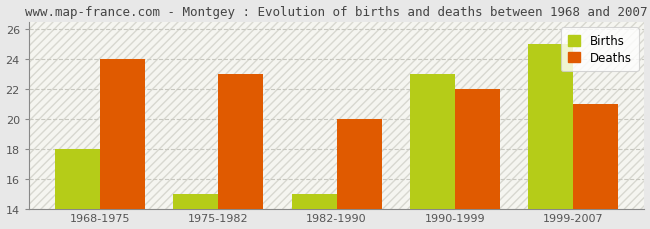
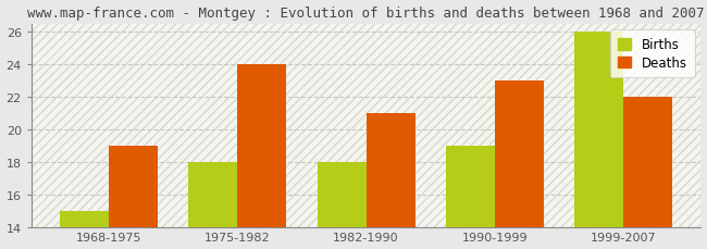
Births/1968-1975: 18 -> 15
Deaths/1968-1975: 24 -> 19
Births/1975-1982: 15 -> 18
Deaths/1975-1982: 23 -> 24
Births/1982-1990: 15 -> 18
Deaths/1982-1990: 20 -> 21
Births/1990-1999: 23 -> 19
Deaths/1990-1999: 22 -> 23
Births/1999-2007: 25 -> 26
Deaths/1999-2007: 21 -> 22
